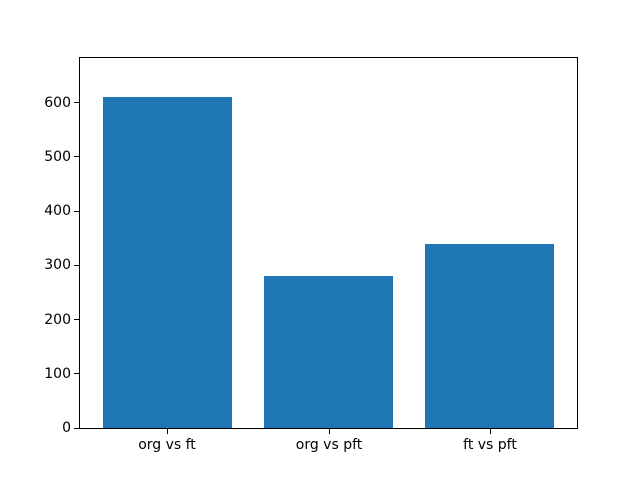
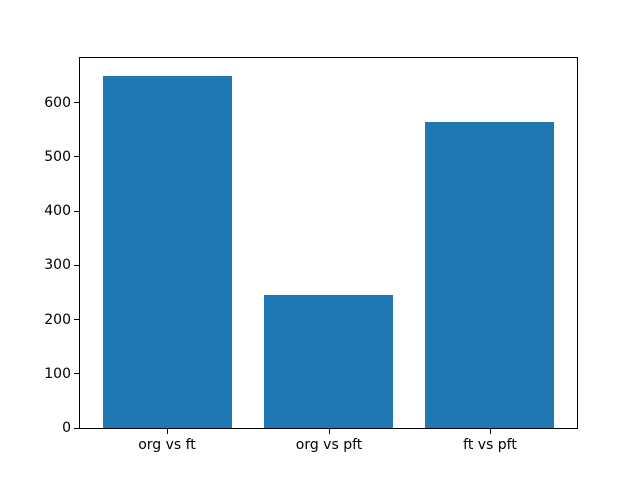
org vs ft: 610 -> 650
org vs pft: 280 -> 240
ft vs pft: 340 -> 560
